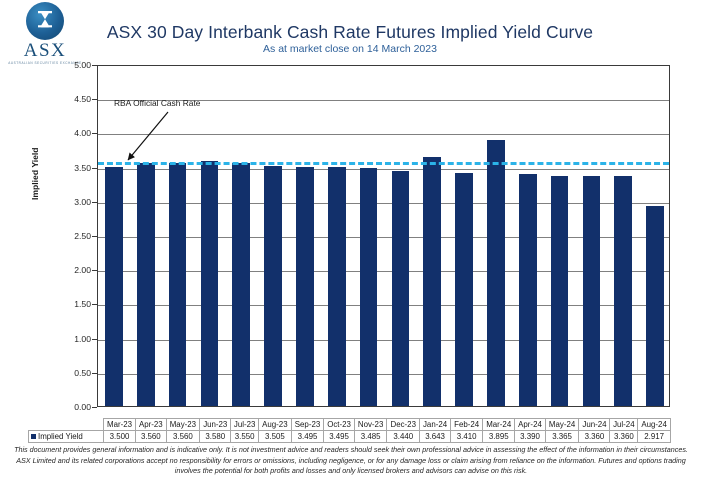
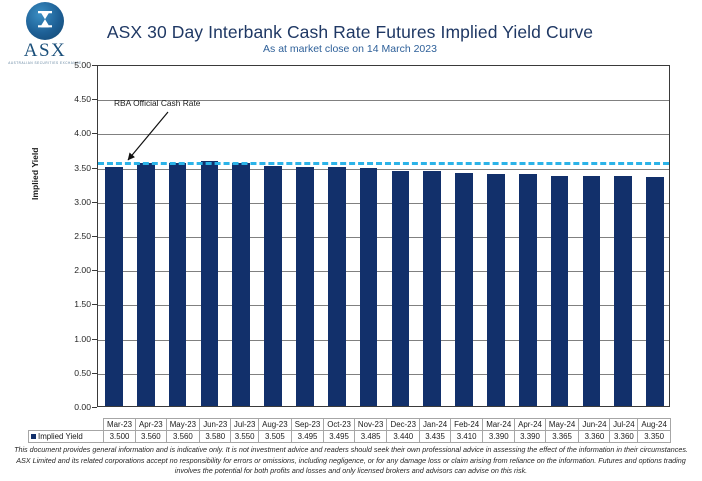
Jan-24: 3.643 -> 3.435
Mar-24: 3.895 -> 3.390
Aug-24: 2.917 -> 3.350
